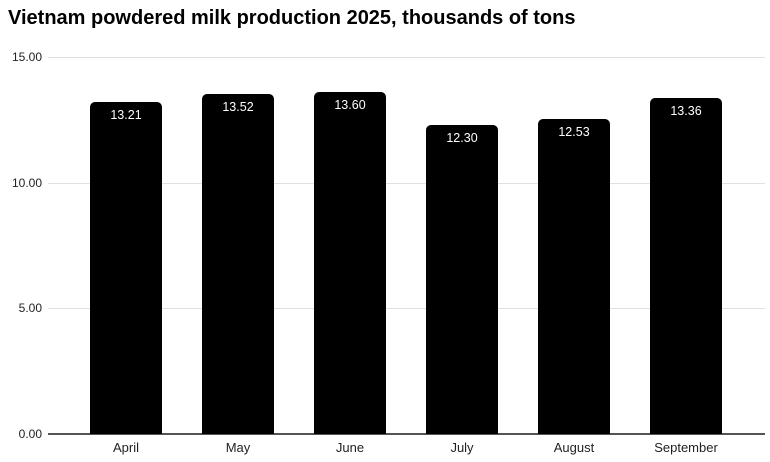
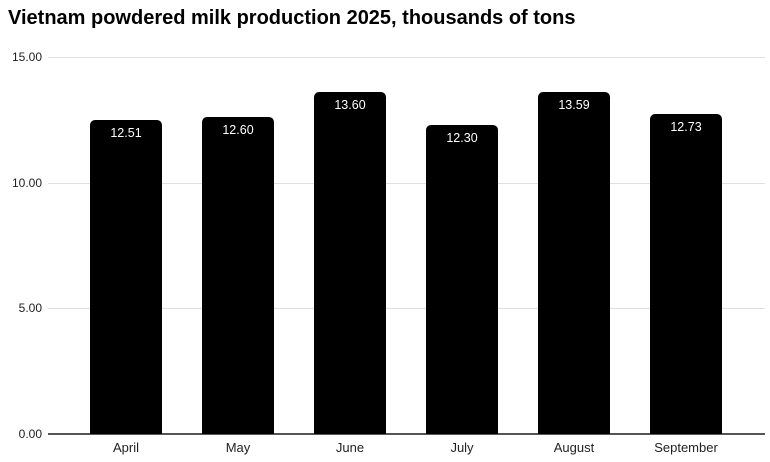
April: 13.21 -> 12.51
May: 13.52 -> 12.60
August: 12.53 -> 13.59
September: 13.36 -> 12.73
